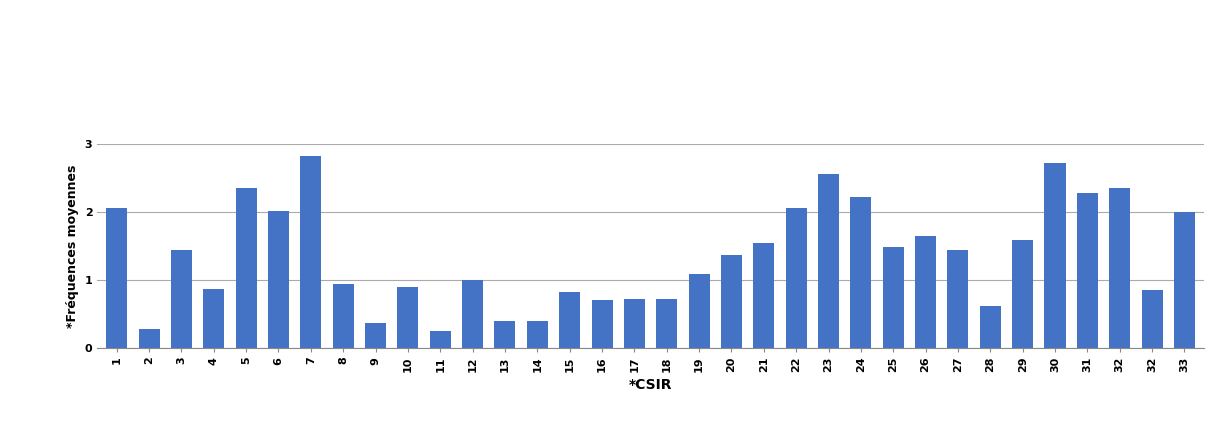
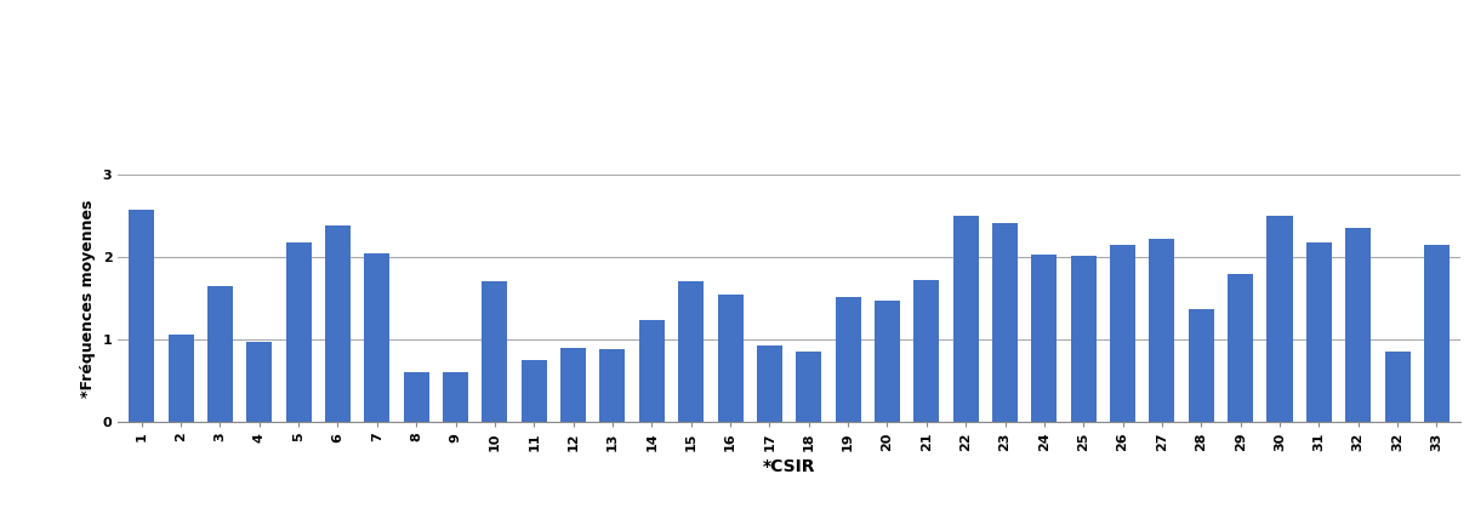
1: 2.06 -> 2.58
2: 0.28 -> 1.05
3: 1.44 -> 1.65
4: 0.86 -> 0.97
5: 2.36 -> 2.18
6: 2.02 -> 2.38
7: 2.82 -> 2.05
8: 0.94 -> 0.60
9: 0.36 -> 0.60
10: 0.90 -> 1.70
11: 0.24 -> 0.75
12: 1.00 -> 0.90
13: 0.40 -> 0.88
14: 0.40 -> 1.23
15: 0.82 -> 1.70
16: 0.70 -> 1.55
17: 0.72 -> 0.92
18: 0.72 -> 0.85
19: 1.08 -> 1.52
20: 1.36 -> 1.47
21: 1.54 -> 1.72
22: 2.06 -> 2.50
23: 2.56 -> 2.42
24: 2.22 -> 2.03
25: 1.48 -> 2.02
26: 1.64 -> 2.15
27: 1.44 -> 2.22
28: 0.62 -> 1.37
29: 1.58 -> 1.80
30: 2.72 -> 2.50
31: 2.28 -> 2.18
33: 2.00 -> 2.15
